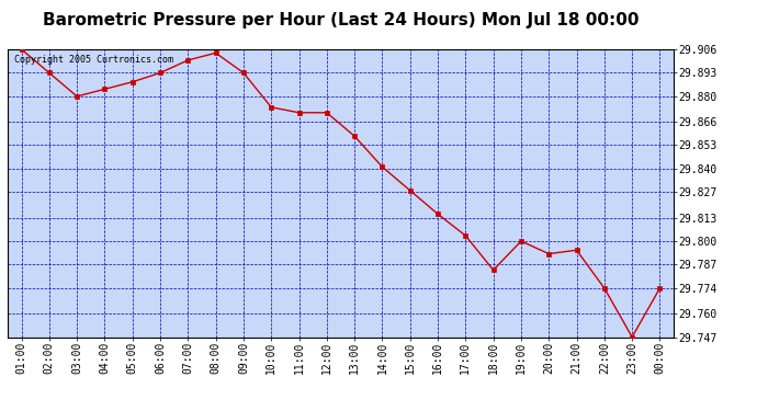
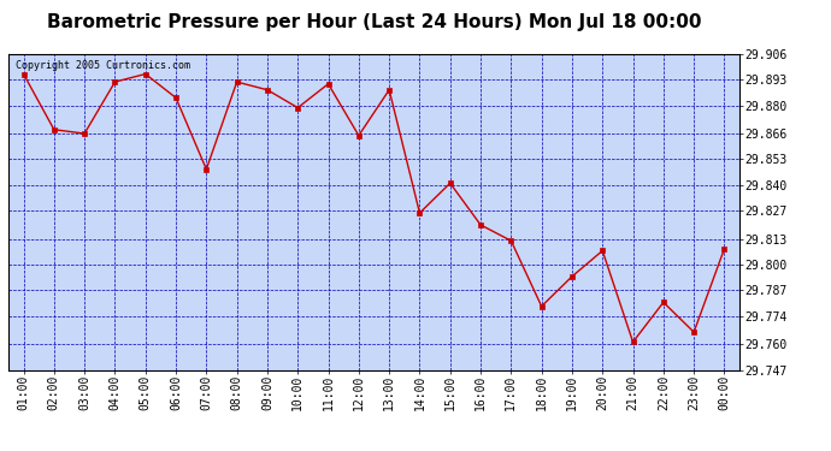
01:00: 29.906 -> 29.896
02:00: 29.893 -> 29.868
03:00: 29.880 -> 29.866
04:00: 29.884 -> 29.892
05:00: 29.888 -> 29.896
06:00: 29.893 -> 29.884
07:00: 29.900 -> 29.848
08:00: 29.904 -> 29.892
09:00: 29.893 -> 29.888
10:00: 29.874 -> 29.879
11:00: 29.871 -> 29.891
12:00: 29.871 -> 29.865
13:00: 29.858 -> 29.888
14:00: 29.841 -> 29.826
15:00: 29.828 -> 29.841
16:00: 29.815 -> 29.820
17:00: 29.803 -> 29.812
18:00: 29.784 -> 29.779
19:00: 29.800 -> 29.794
20:00: 29.793 -> 29.807
21:00: 29.795 -> 29.761
22:00: 29.774 -> 29.781
23:00: 29.747 -> 29.766
00:00: 29.774 -> 29.808
